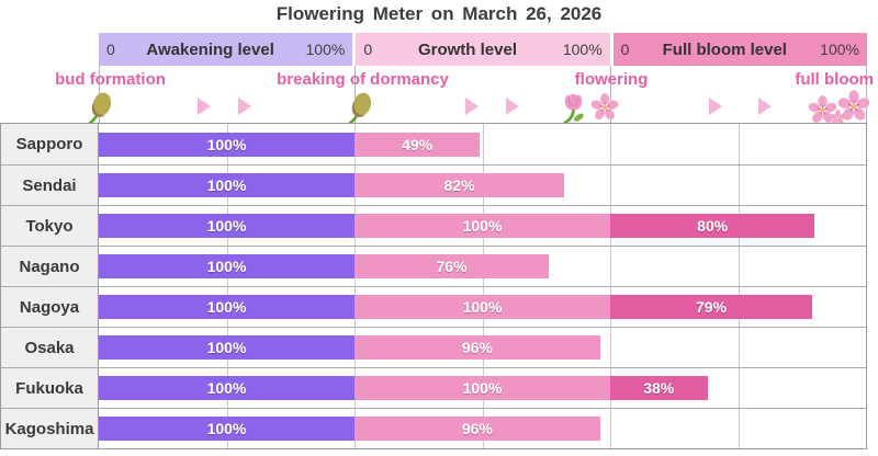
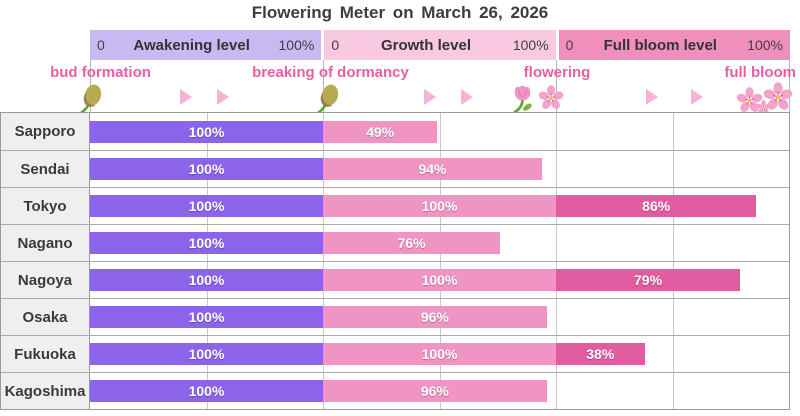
Growth level/Sendai: 82% -> 94%
Full bloom level/Tokyo: 80% -> 86%
